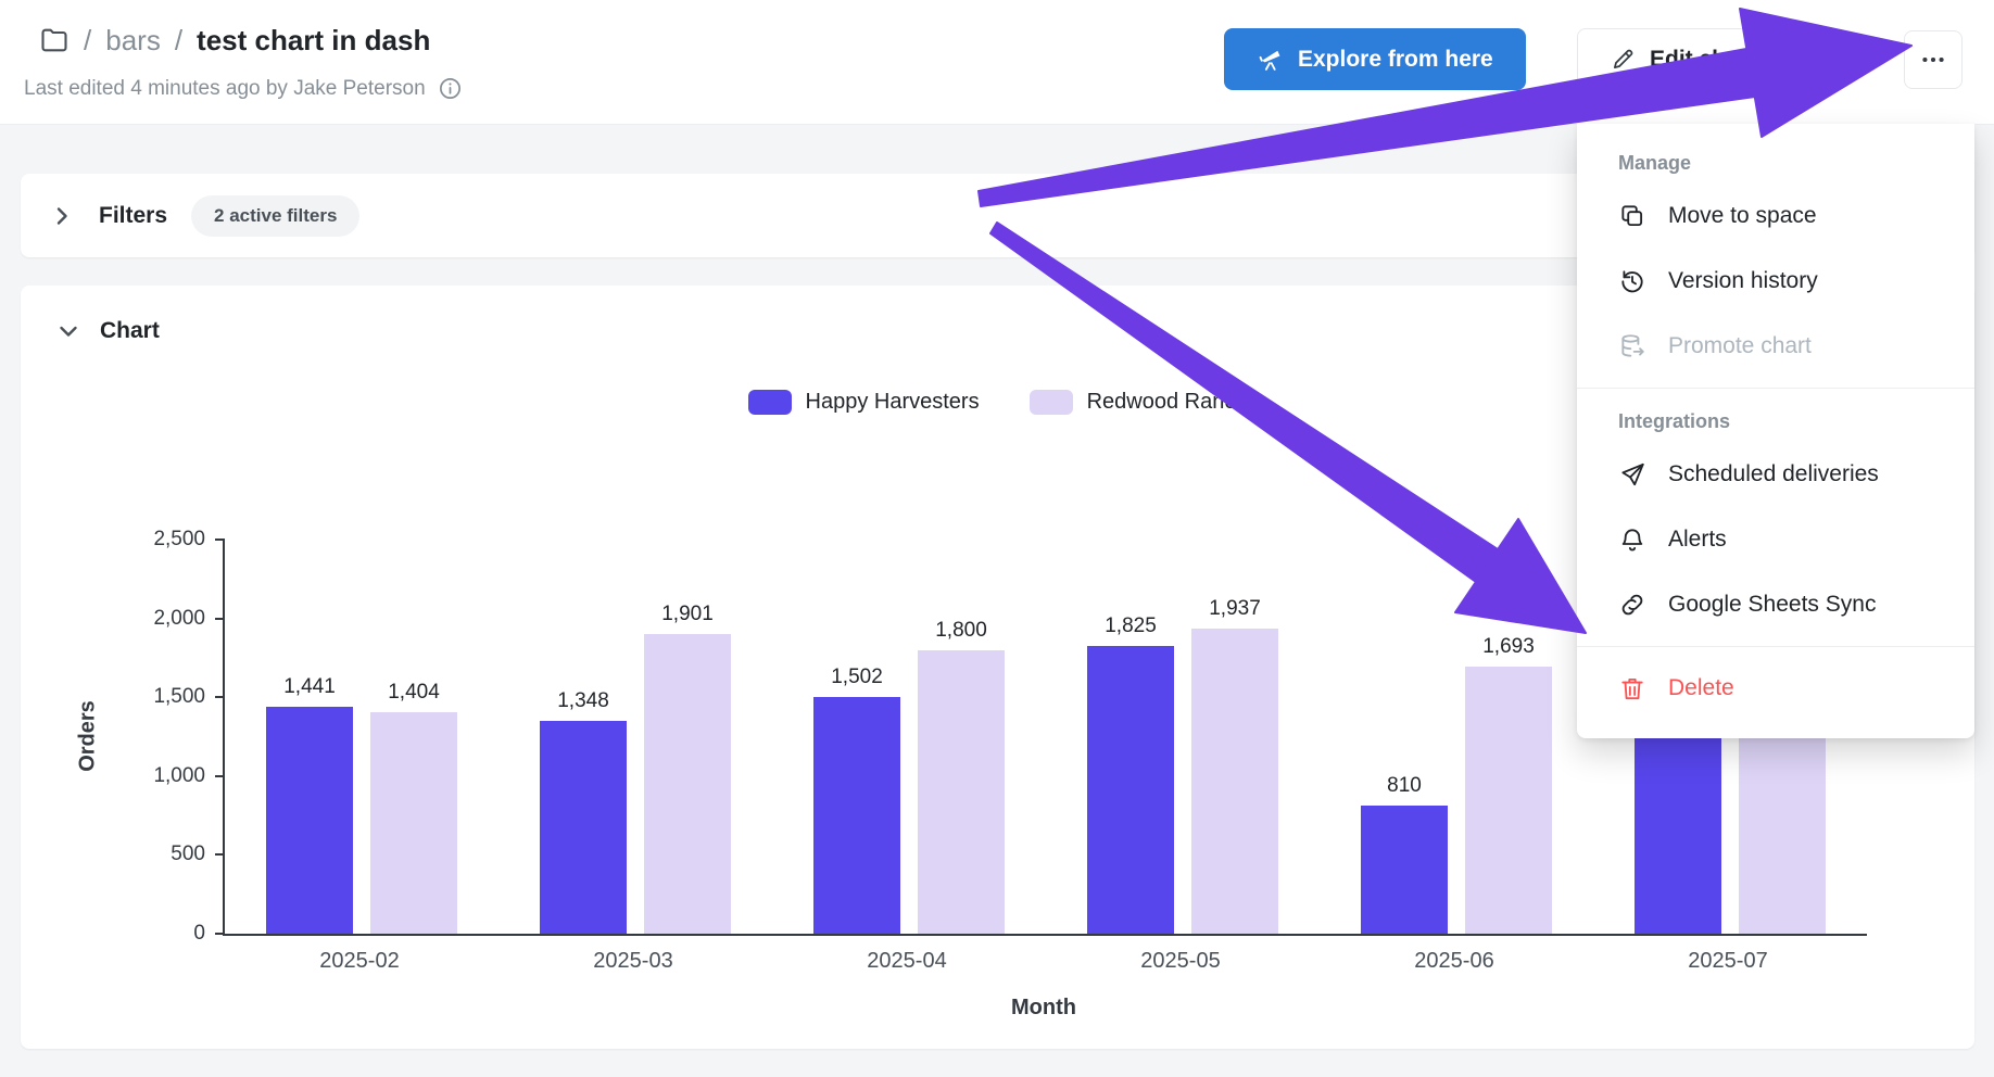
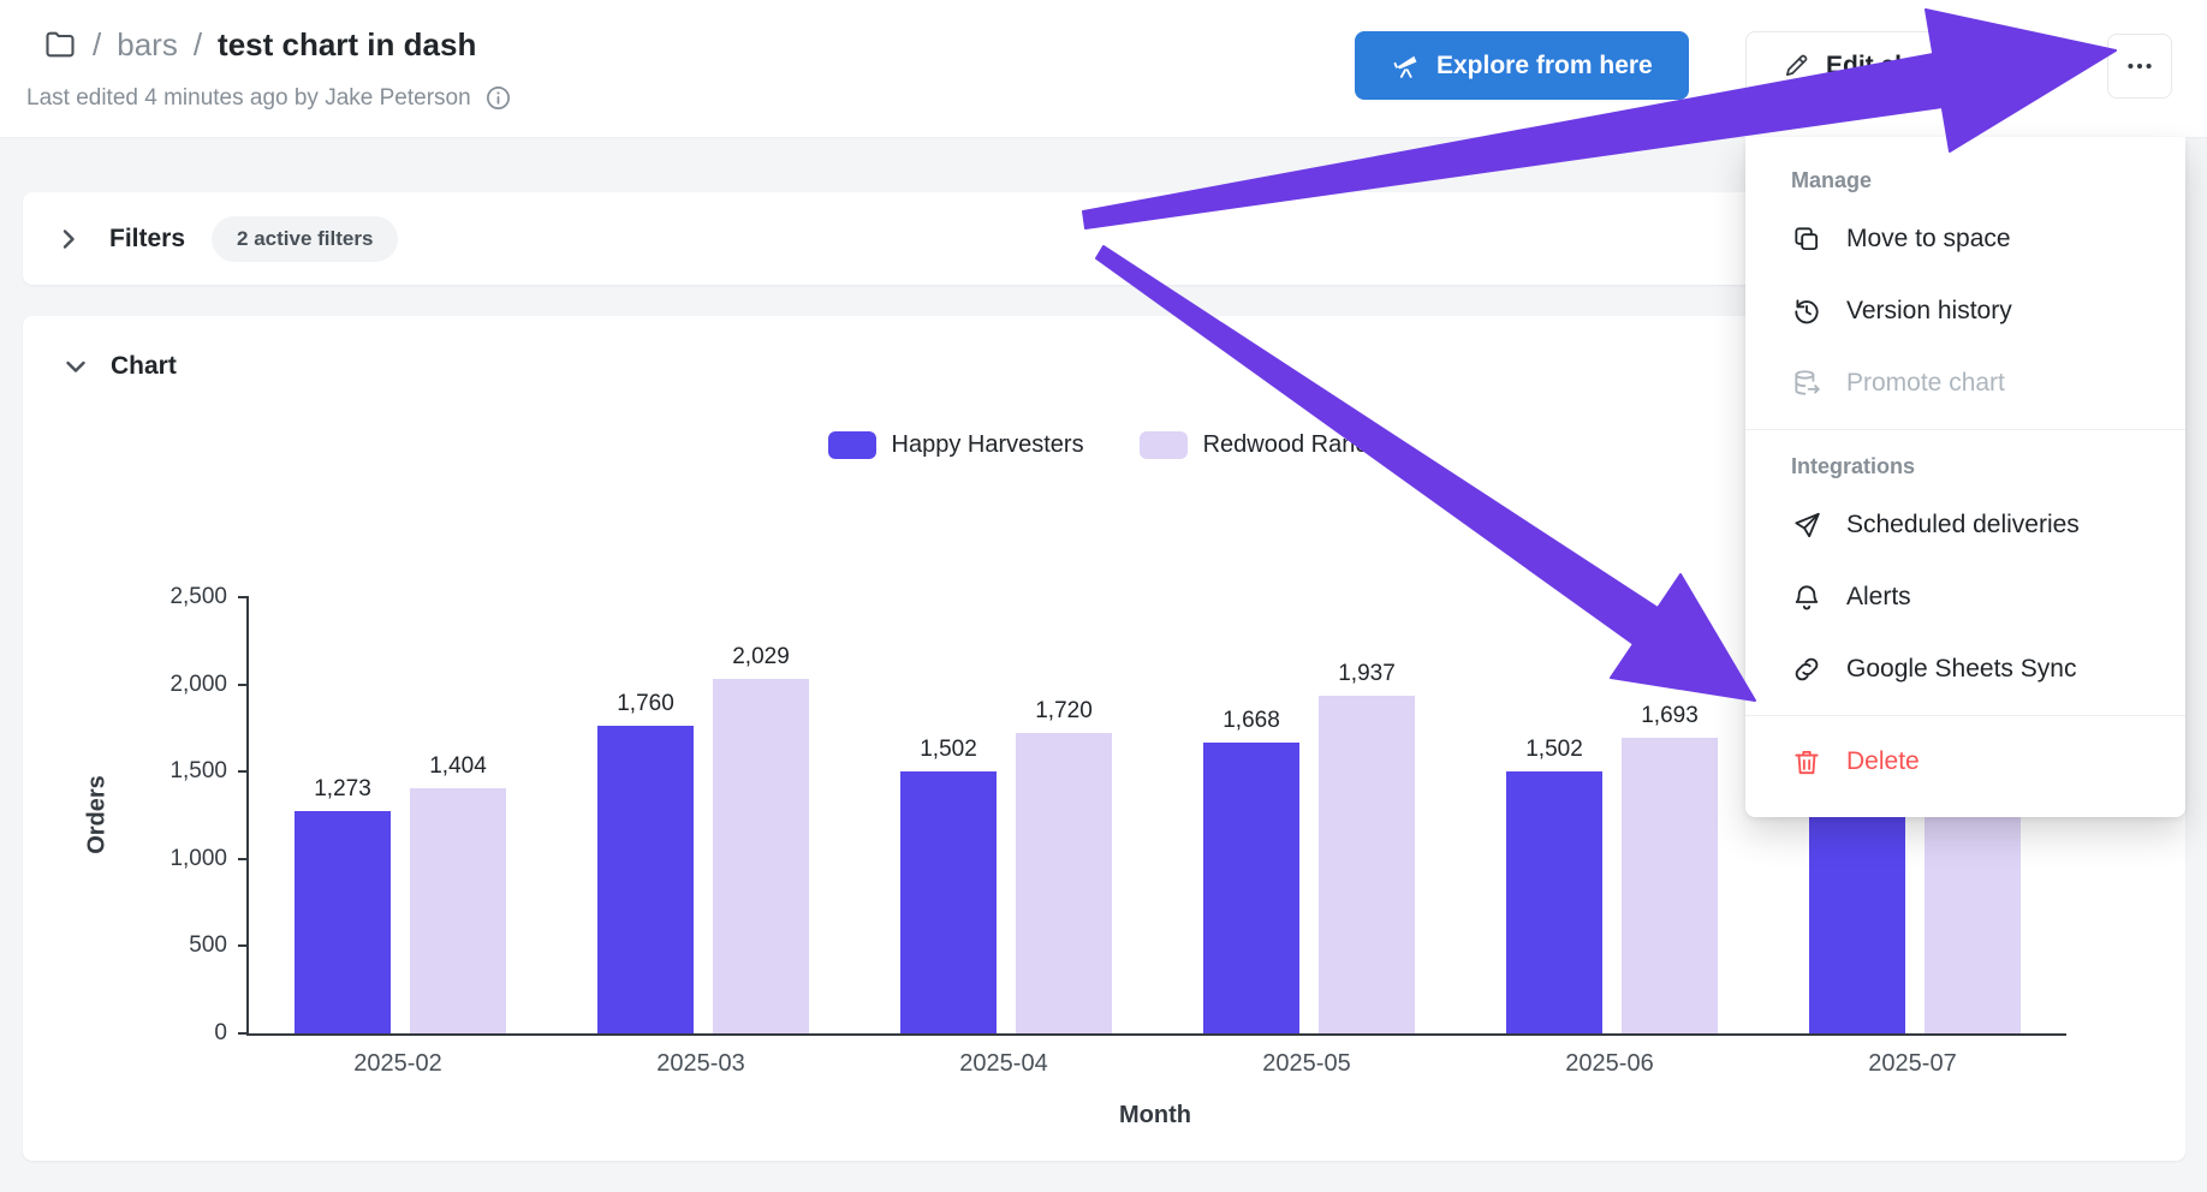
Happy Harvesters/2025-02: 1,441 -> 1,273
Happy Harvesters/2025-03: 1,348 -> 1,760
Redwood Ranch/2025-03: 1,901 -> 2,029
Redwood Ranch/2025-04: 1,800 -> 1,720
Happy Harvesters/2025-05: 1,825 -> 1,668
Happy Harvesters/2025-06: 810 -> 1,502
